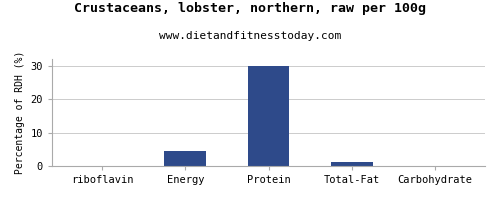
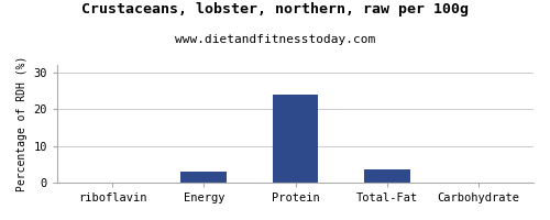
Energy: 4.5 -> 3.0
Protein: 30.0 -> 24.0
Total-Fat: 1.2 -> 3.5
